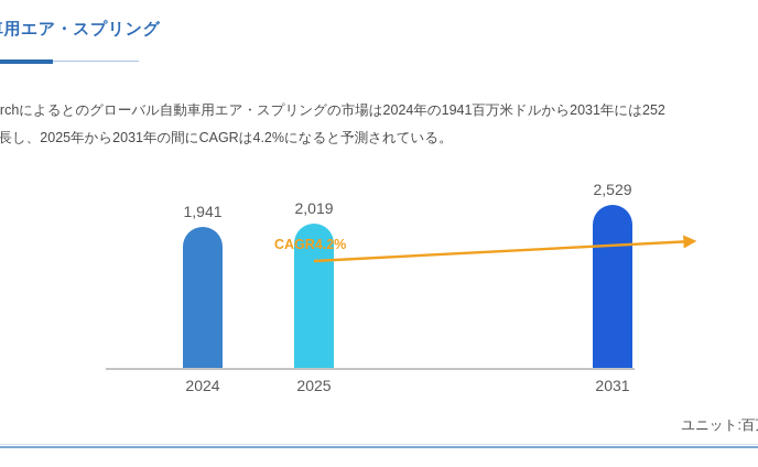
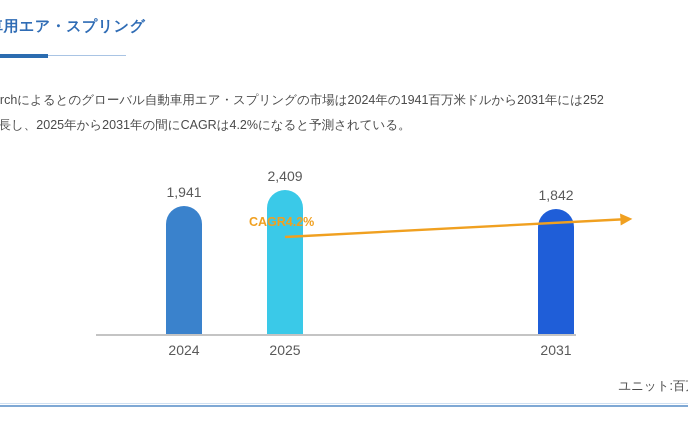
2025: 2,019 -> 2,409
2031: 2,529 -> 1,842
